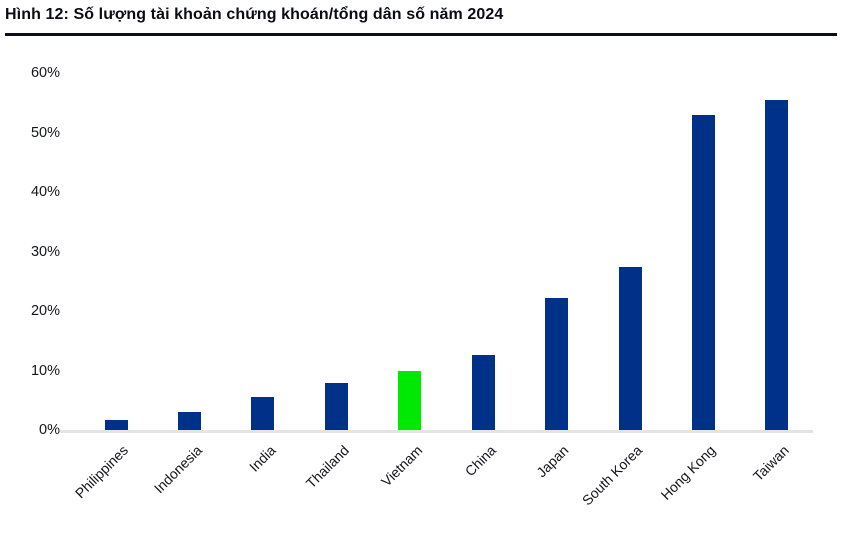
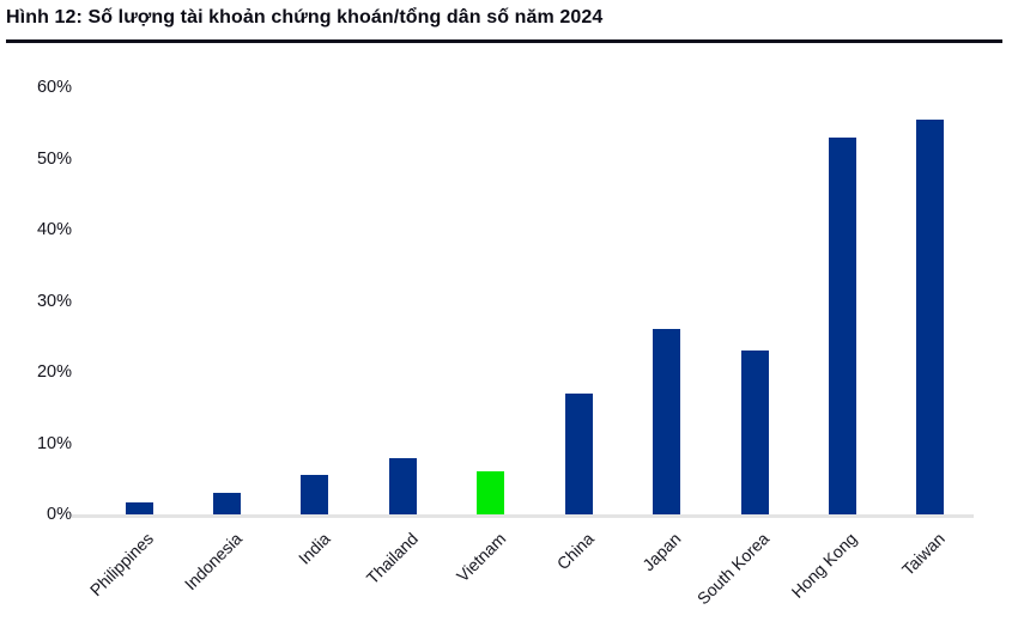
Vietnam: 10% -> 6%
China: 13% -> 17%
Japan: 22% -> 26%
South Korea: 27% -> 23%
